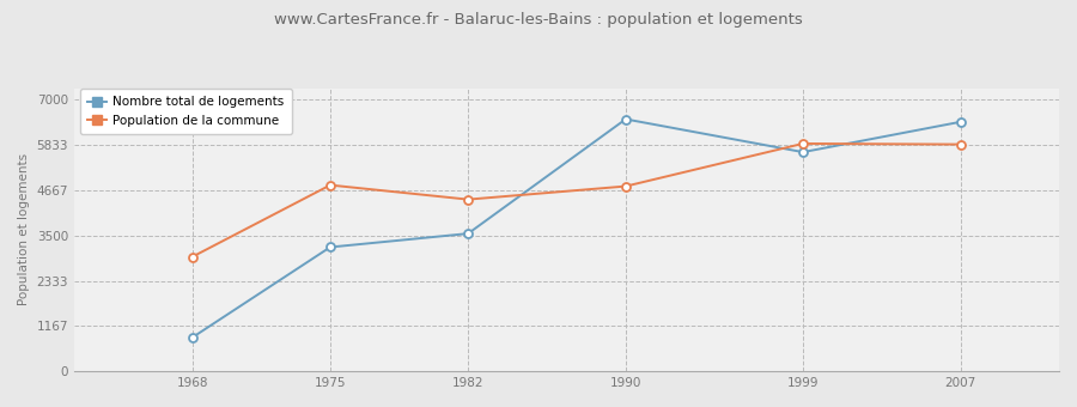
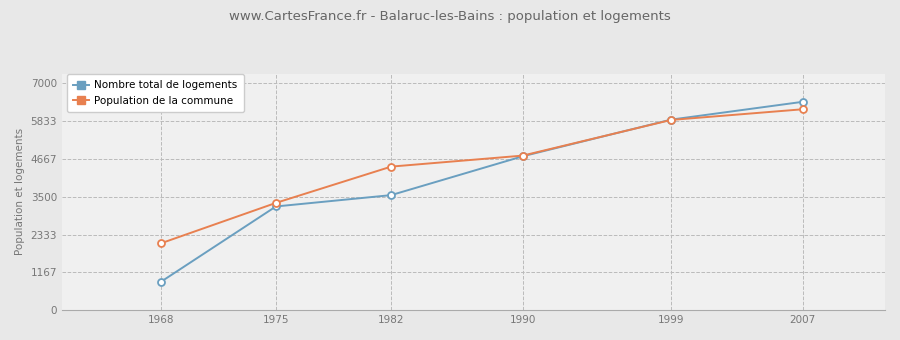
Population de la commune/1968: 2950 -> 2060
Population de la commune/1975: 4800 -> 3310
Nombre total de logements/1990: 6500 -> 4750
Nombre total de logements/1999: 5650 -> 5880
Population de la commune/2007: 5850 -> 6200
